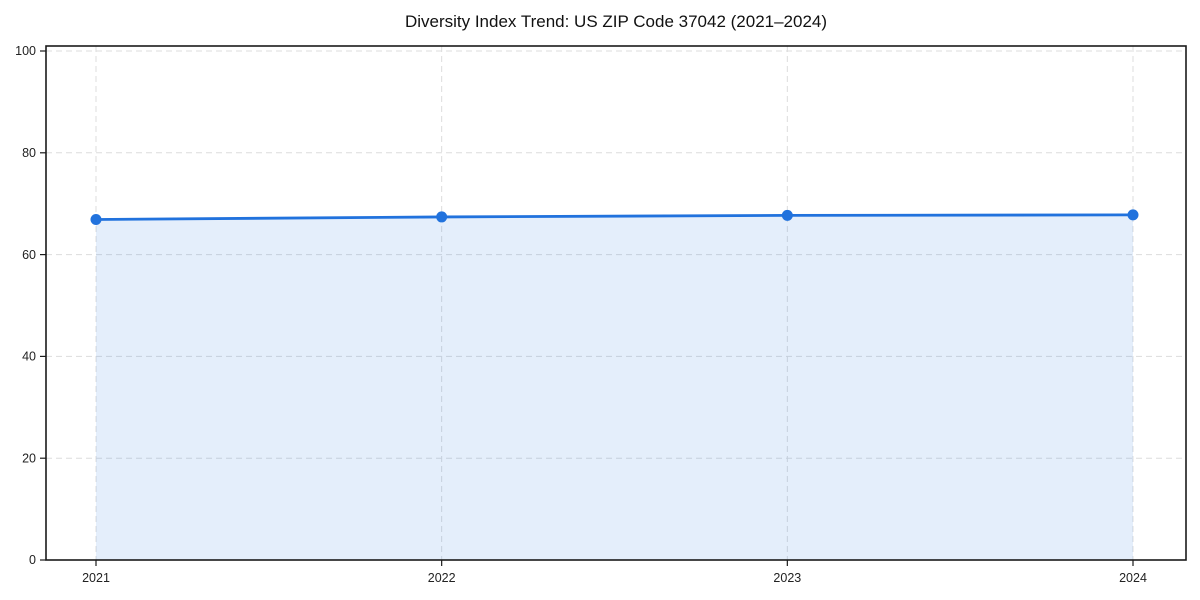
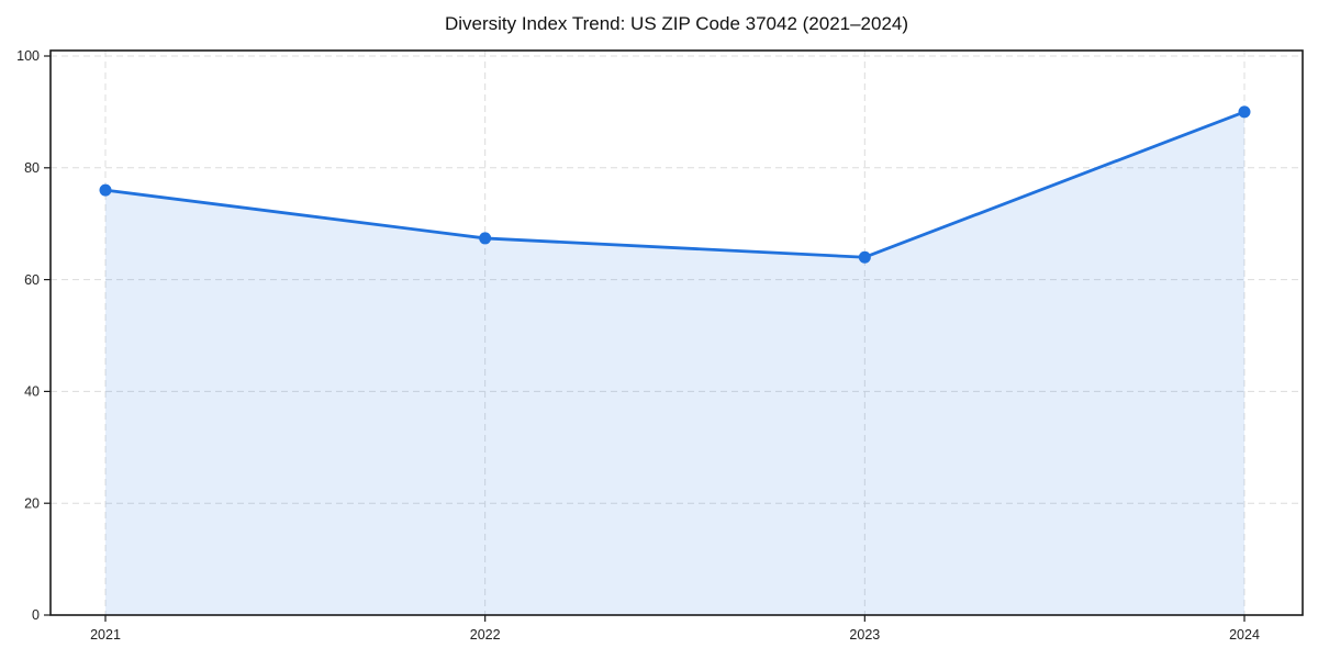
2021: 67 -> 76
2023: 68 -> 64
2024: 68 -> 90
